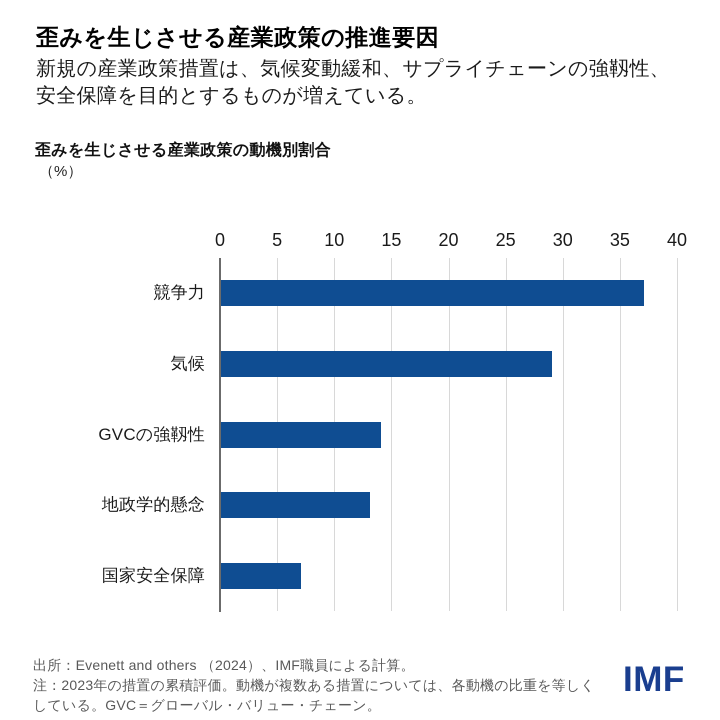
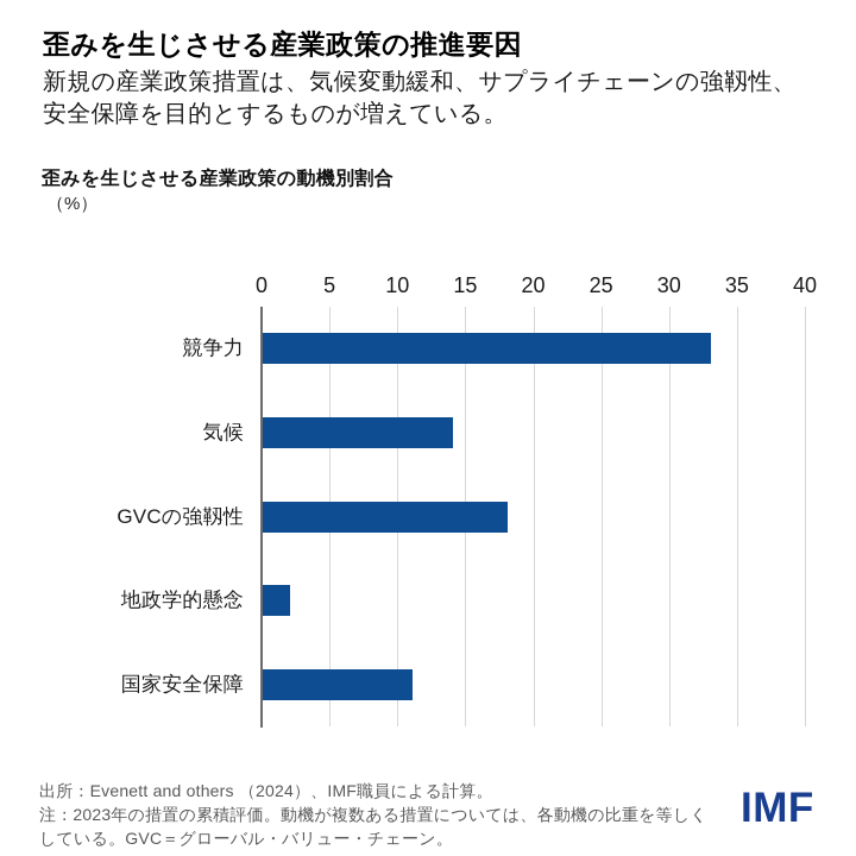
競争力: 37 -> 33
気候: 29 -> 14
GVCの強靱性: 14 -> 18
地政学的懸念: 13 -> 2
国家安全保障: 7 -> 11
